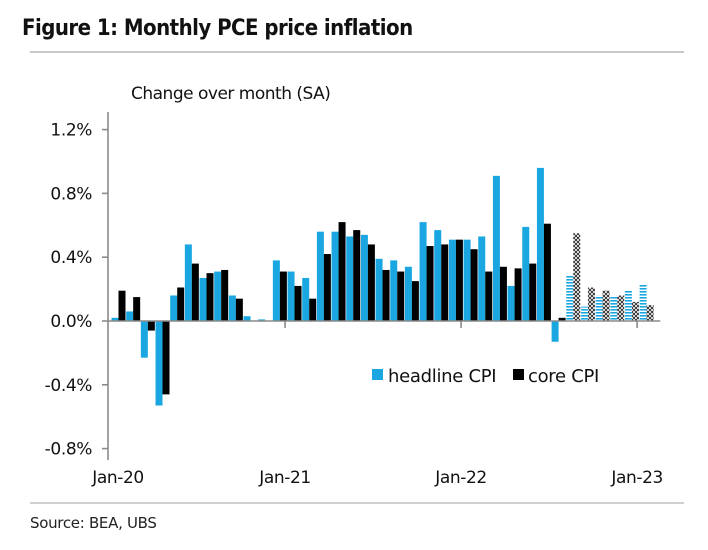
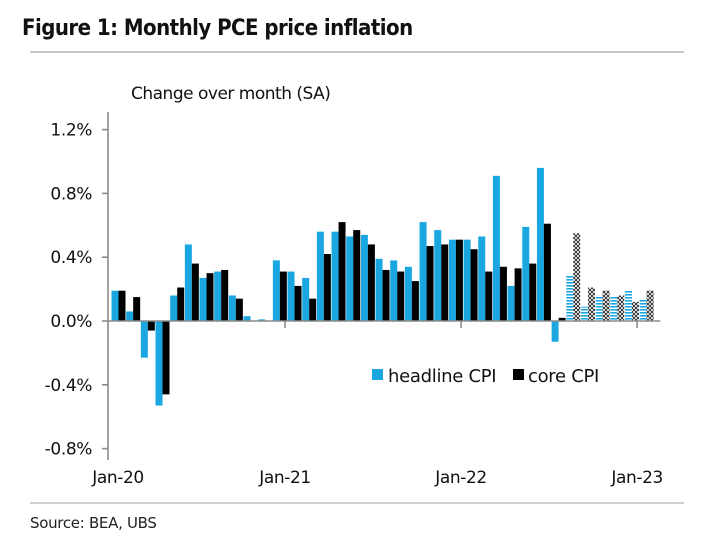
headline CPI/Jan-20: 0.02% -> 0.19%
headline CPI/Jan-23: 0.23% -> 0.14%
core CPI/Jan-23: 0.10% -> 0.19%
